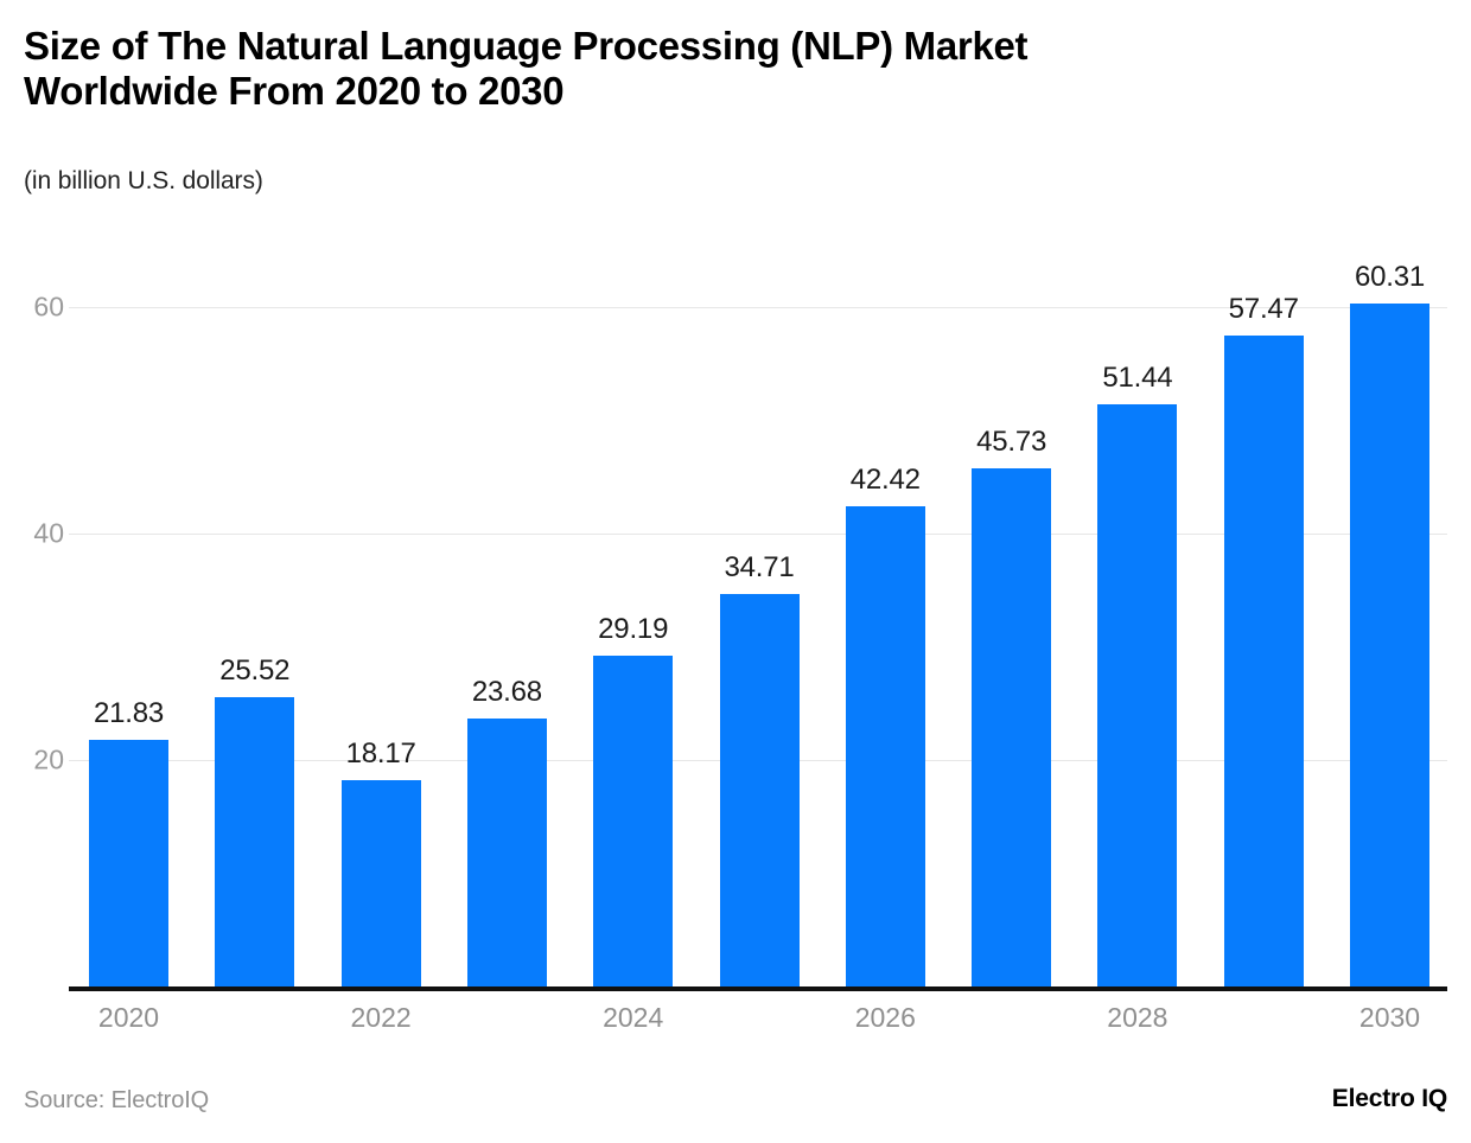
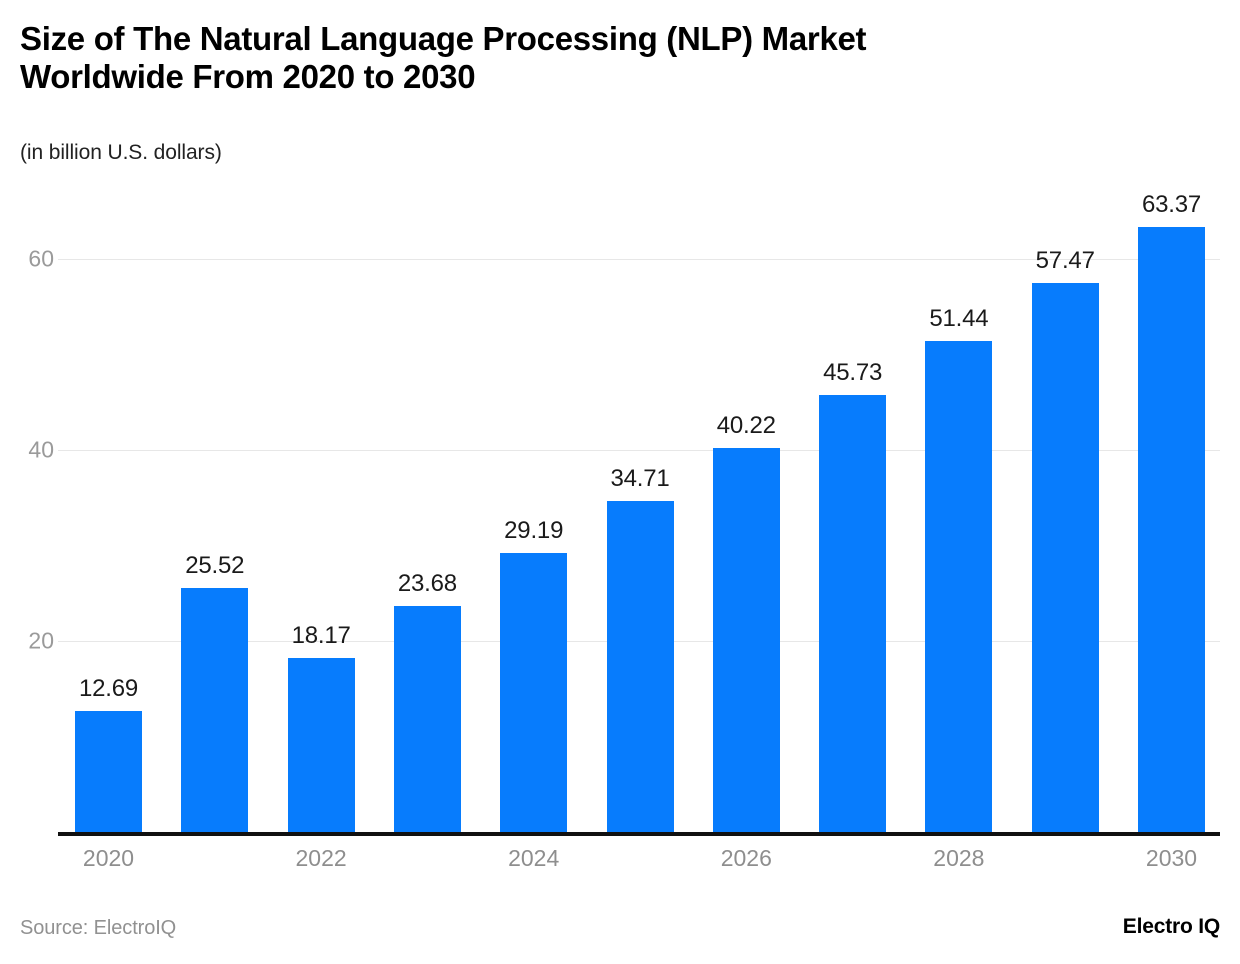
2020: 21.83 -> 12.69
2026: 42.42 -> 40.22
2030: 60.31 -> 63.37
